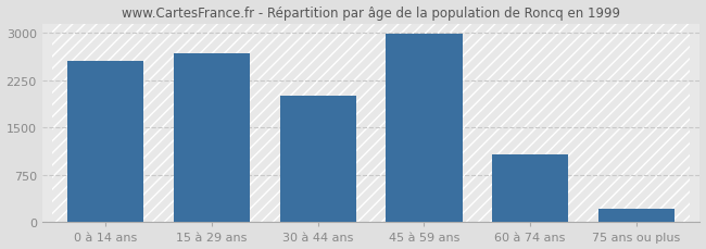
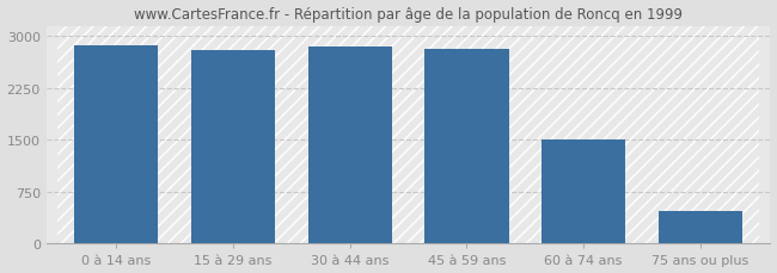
0 à 14 ans: 2560 -> 2870
15 à 29 ans: 2680 -> 2790
30 à 44 ans: 2000 -> 2840
45 à 59 ans: 2980 -> 2810
60 à 74 ans: 1080 -> 1510
75 ans ou plus: 220 -> 460
